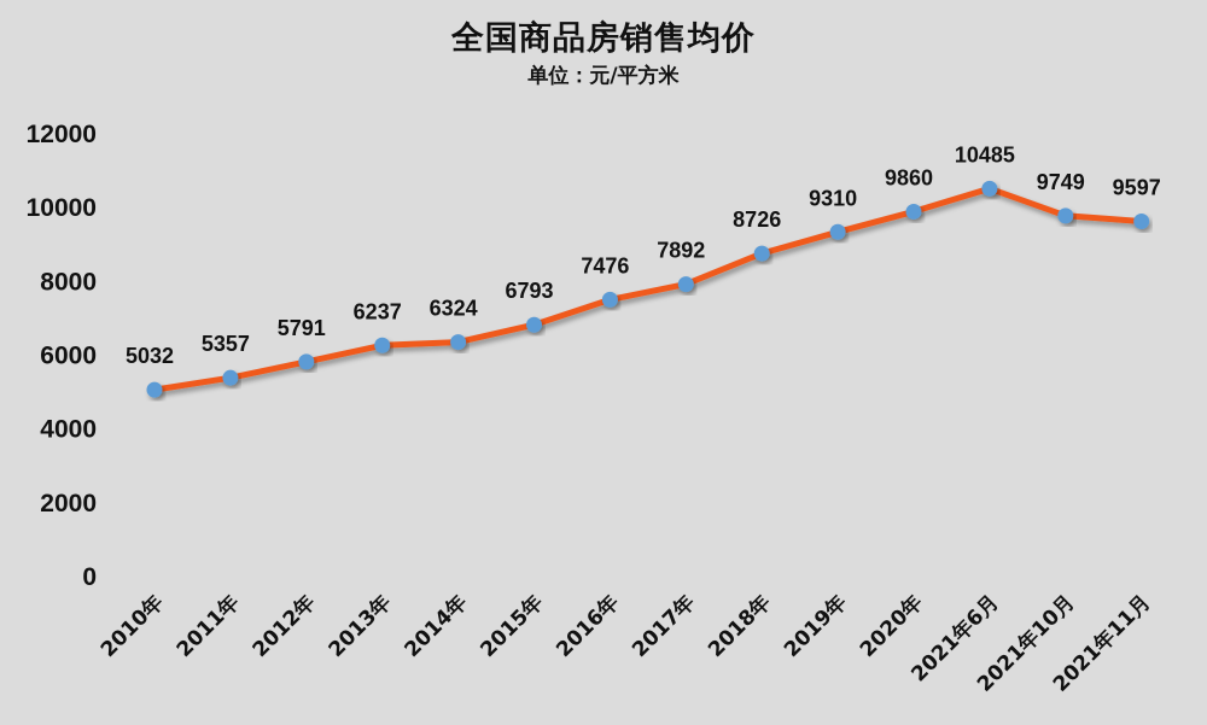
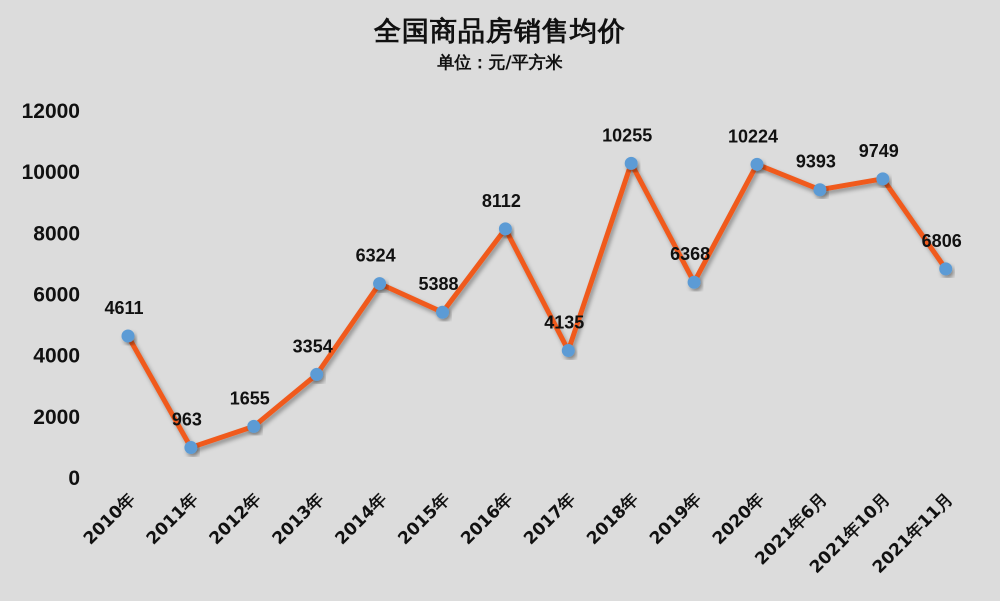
2010年: 5032 -> 4611
2011年: 5357 -> 963
2012年: 5791 -> 1655
2013年: 6237 -> 3354
2015年: 6793 -> 5388
2016年: 7476 -> 8112
2017年: 7892 -> 4135
2018年: 8726 -> 10255
2019年: 9310 -> 6368
2020年: 9860 -> 10224
2021年6月: 10485 -> 9393
2021年11月: 9597 -> 6806
